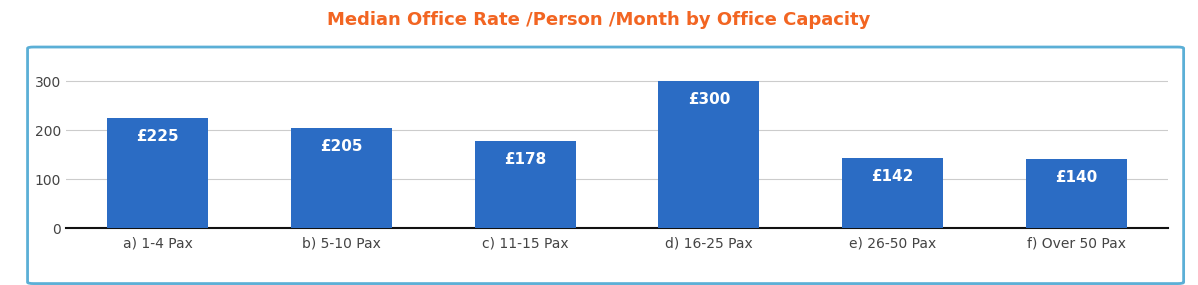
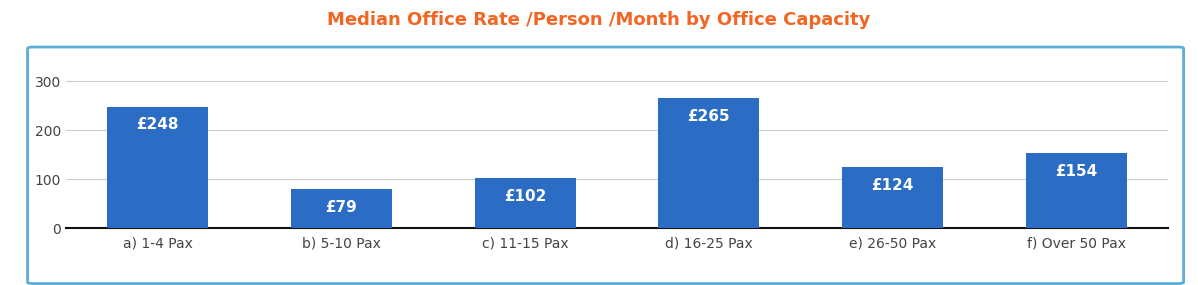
a) 1-4 Pax: £225 -> £248
b) 5-10 Pax: £205 -> £79
c) 11-15 Pax: £178 -> £102
d) 16-25 Pax: £300 -> £265
e) 26-50 Pax: £142 -> £124
f) Over 50 Pax: £140 -> £154
